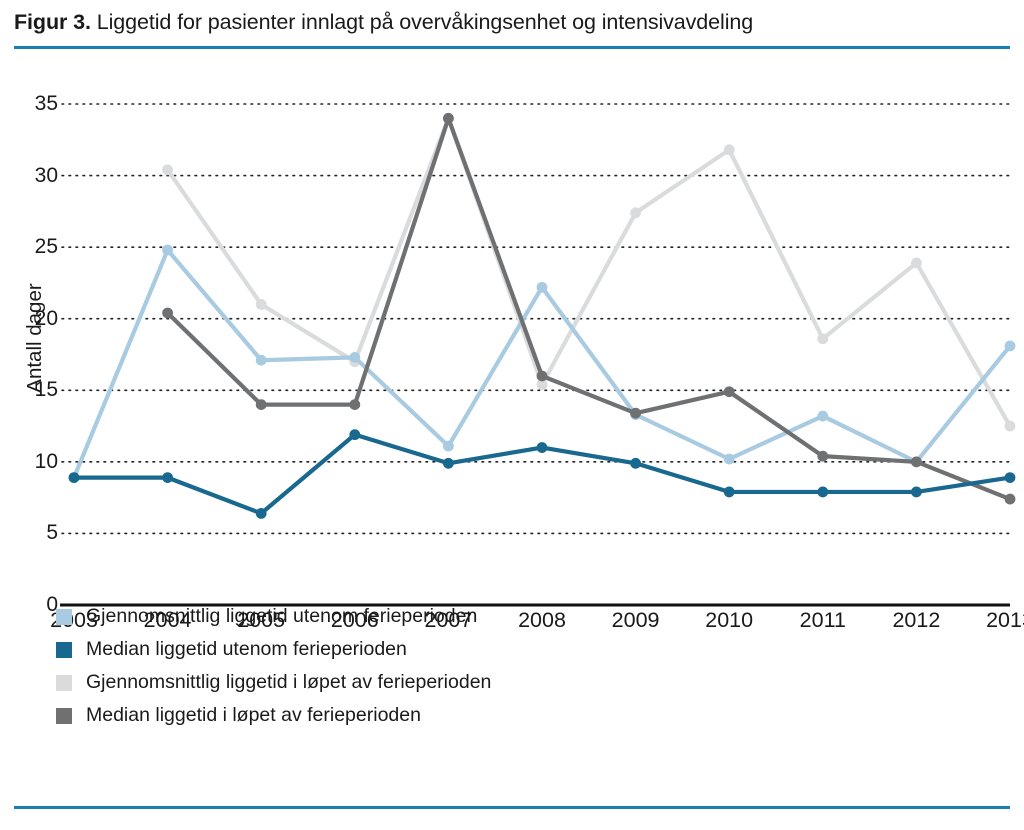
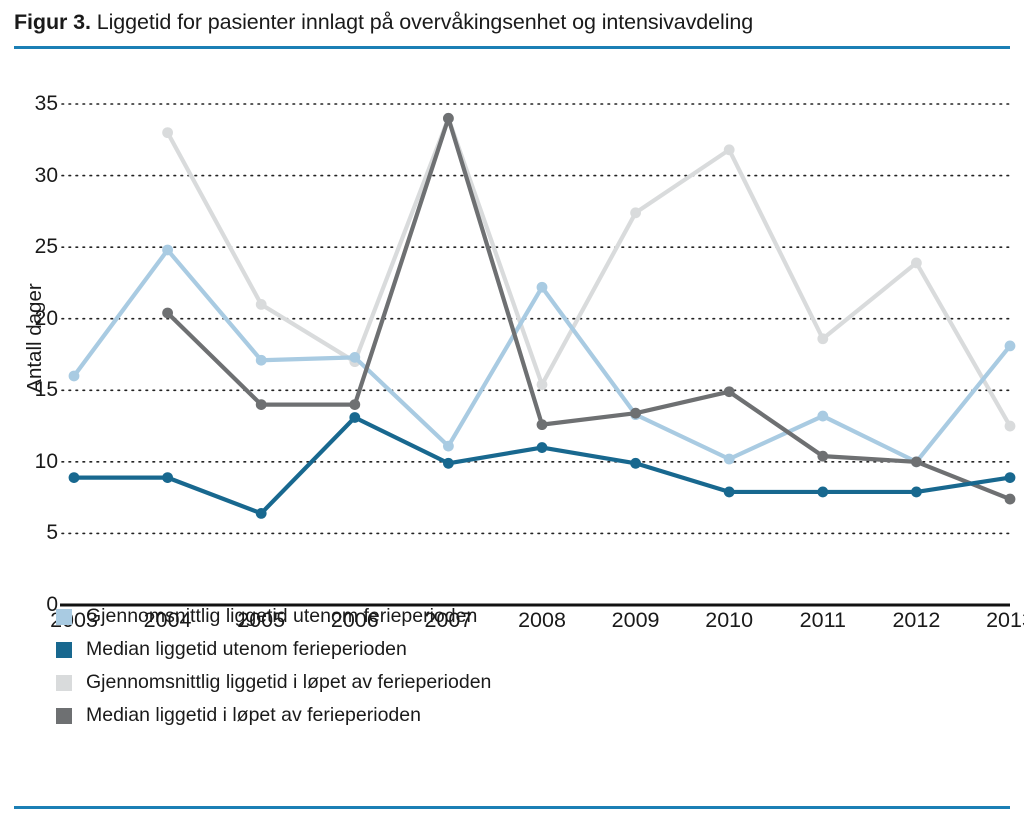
Gjennomsnittlig liggetid utenom ferieperioden/2003: 8.9 -> 16.0
Gjennomsnittlig liggetid i løpet av ferieperioden/2004: 30.4 -> 33.0
Median liggetid utenom ferieperioden/2006: 11.9 -> 13.1
Median liggetid i løpet av ferieperioden/2008: 16.0 -> 12.6
